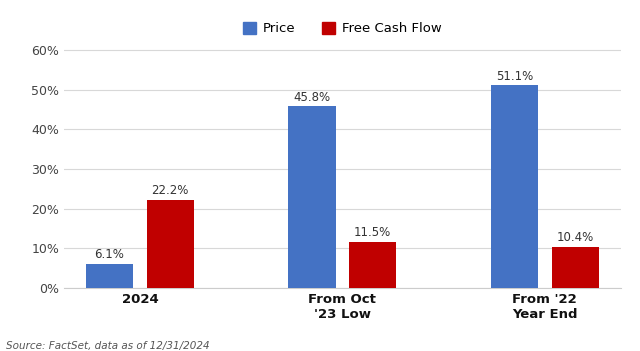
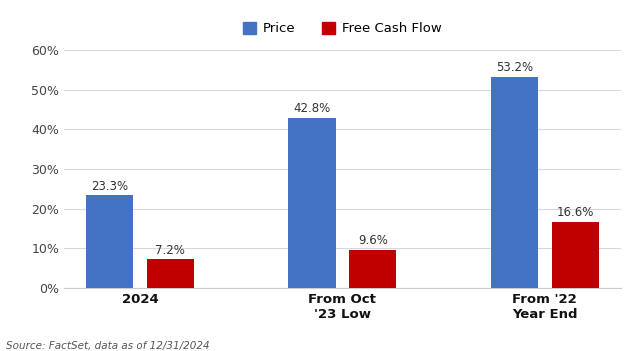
Price/2024: 6.1% -> 23.3%
Free Cash Flow/2024: 22.2% -> 7.2%
Price/From Oct '23 Low: 45.8% -> 42.8%
Free Cash Flow/From Oct '23 Low: 11.5% -> 9.6%
Price/From '22 Year End: 51.1% -> 53.2%
Free Cash Flow/From '22 Year End: 10.4% -> 16.6%
